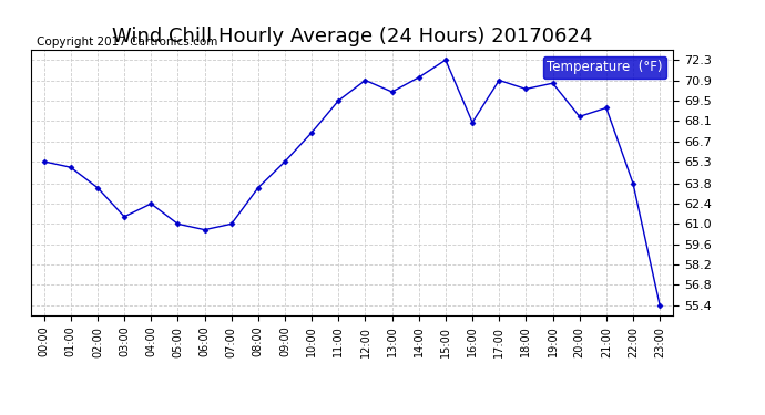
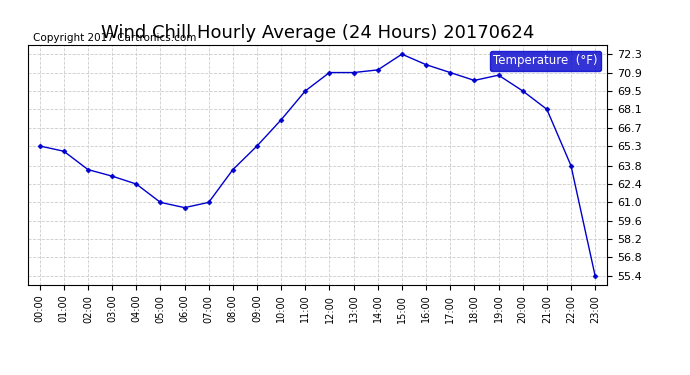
03:00: 61.5 -> 63.0
13:00: 70.1 -> 70.9
16:00: 68.0 -> 71.5
20:00: 68.4 -> 69.5
21:00: 69.0 -> 68.1
